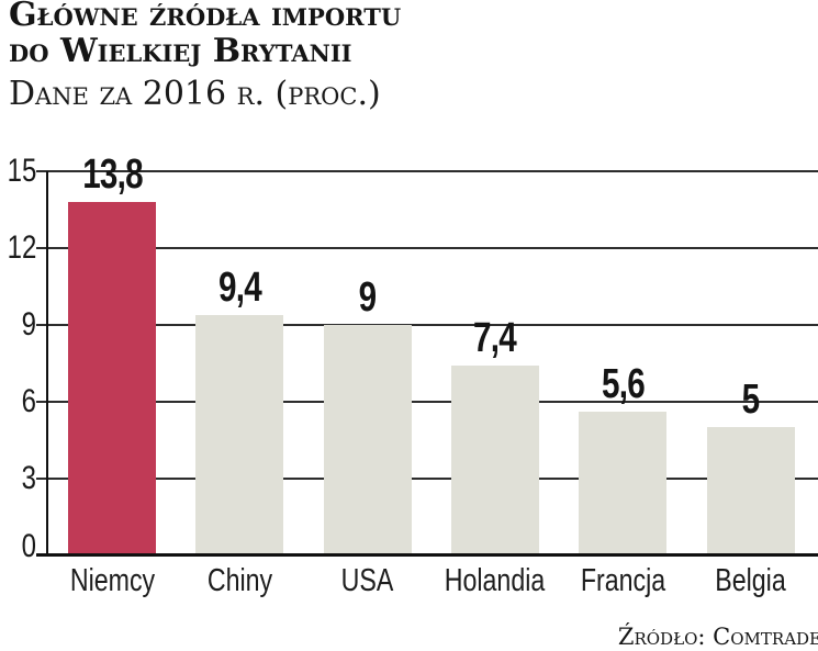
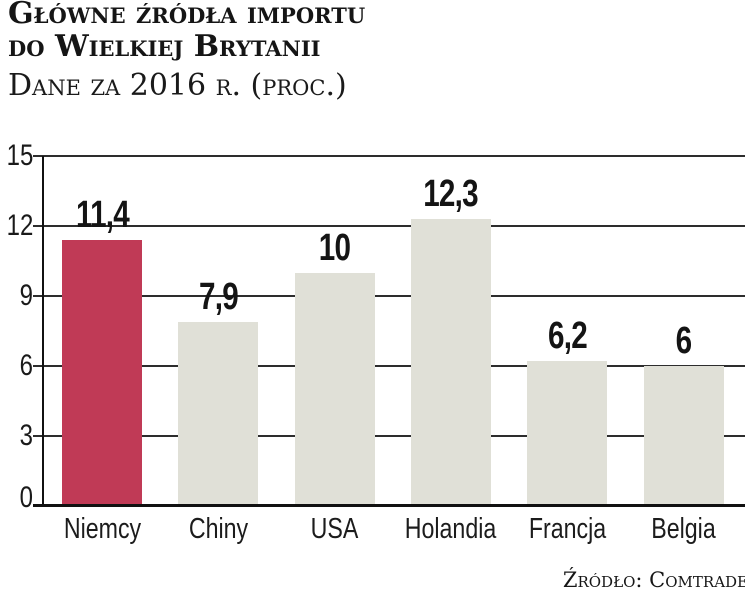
Niemcy: 13,8 -> 11,4
Chiny: 9,4 -> 7,9
USA: 9 -> 10
Holandia: 7,4 -> 12,3
Francja: 5,6 -> 6,2
Belgia: 5 -> 6
